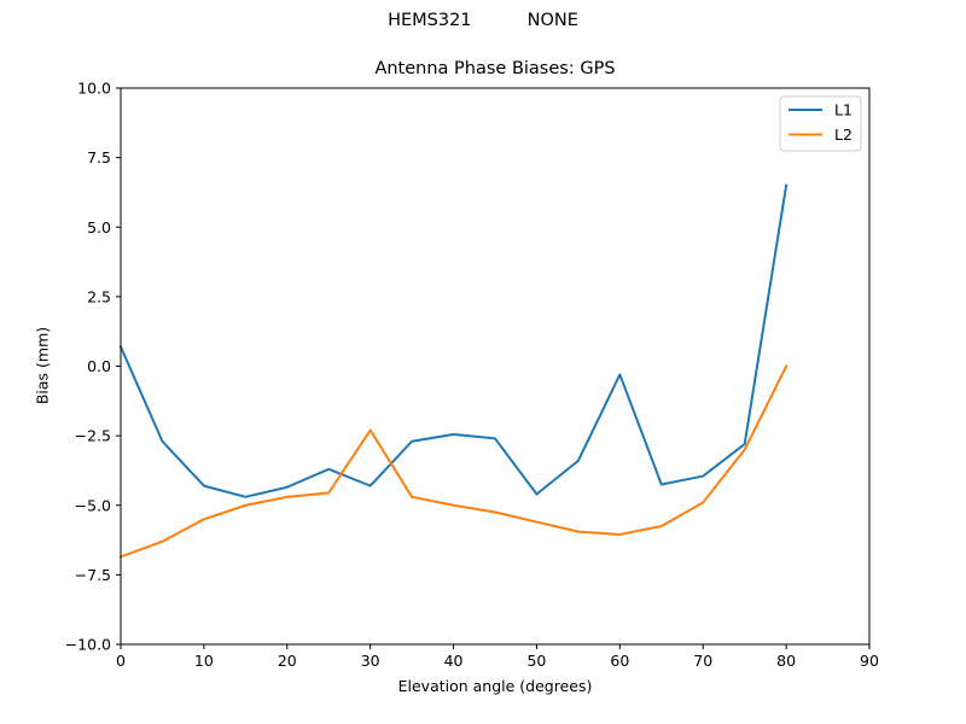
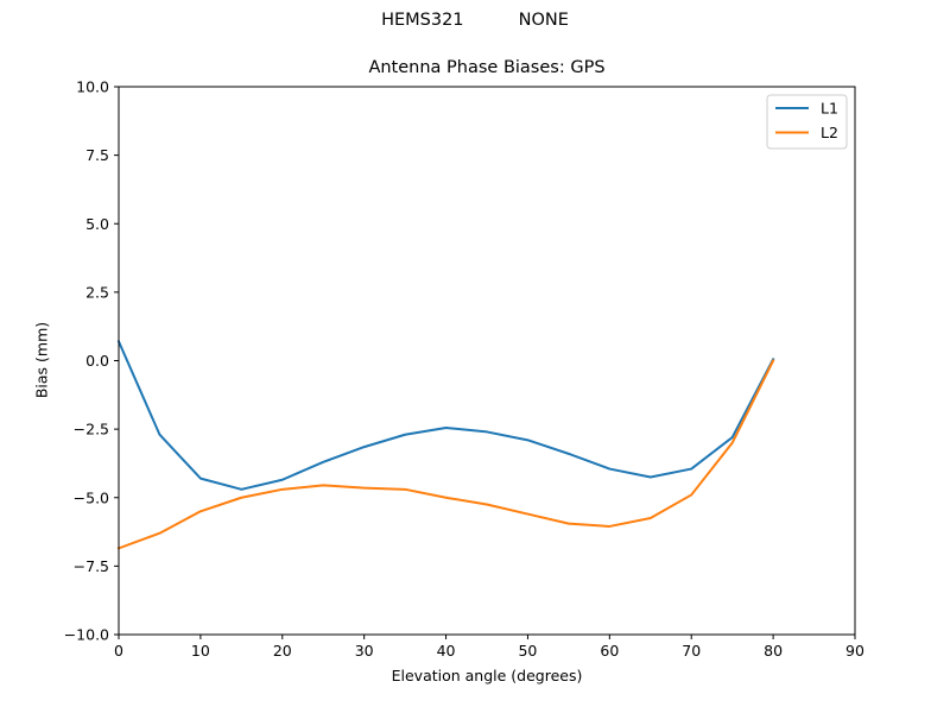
L1/30: -4.3 -> -3.1
L2/30: -2.3 -> -4.7
L1/50: -4.6 -> -2.9
L1/60: -0.3 -> -4.0
L1/80: 6.5 -> 0.1
